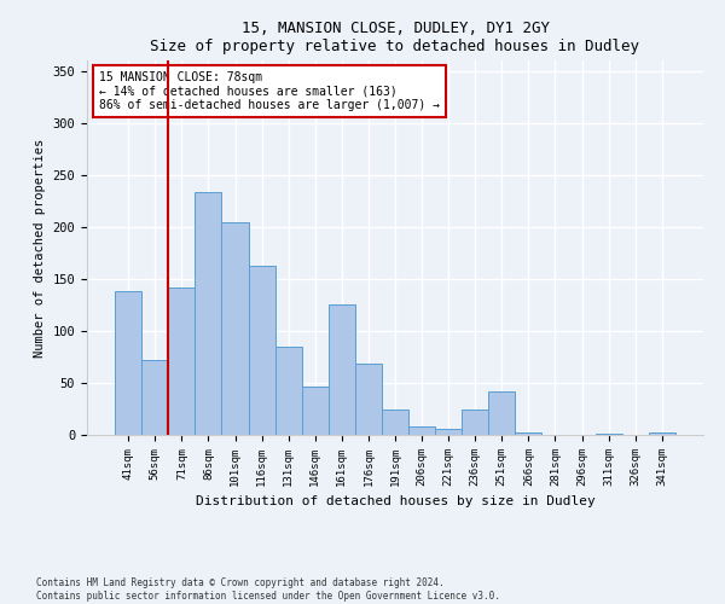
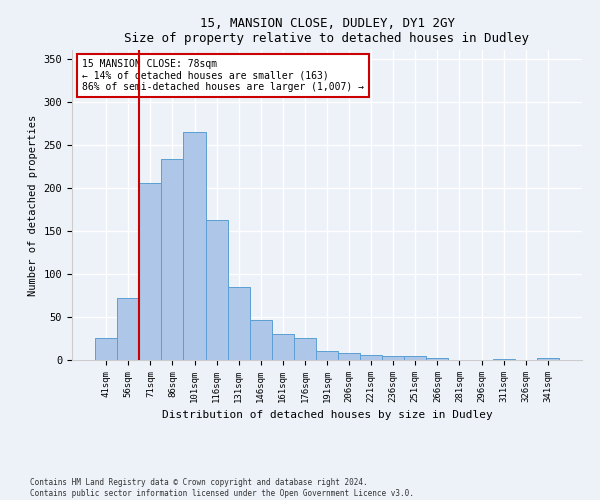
41sqm: 138 -> 26
71sqm: 142 -> 205
101sqm: 204 -> 265
161sqm: 126 -> 30
176sqm: 68 -> 25
191sqm: 24 -> 11
236sqm: 24 -> 5
251sqm: 42 -> 5
